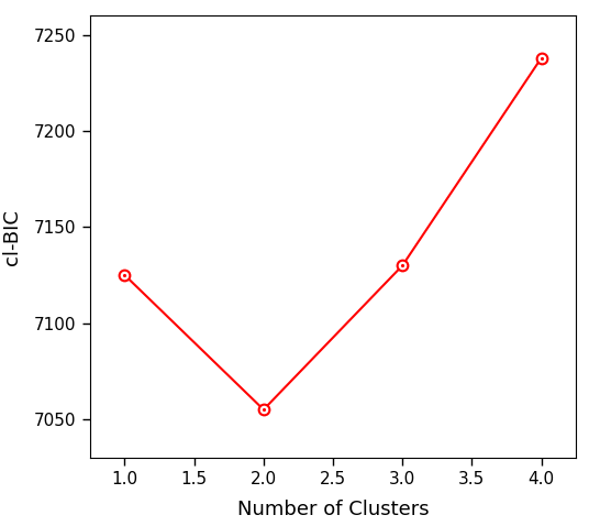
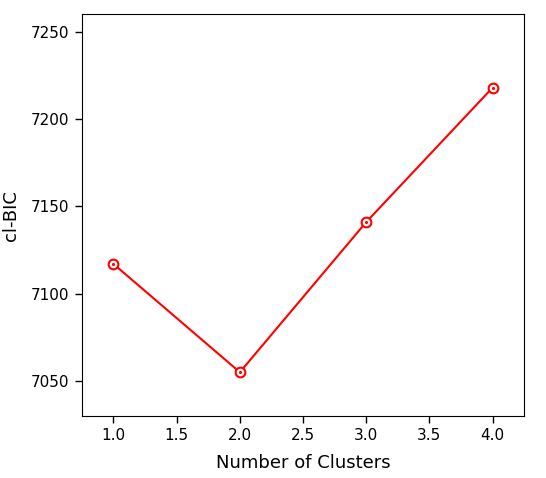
1.0: 7125 -> 7117
3.0: 7130 -> 7141
4.0: 7238 -> 7218
